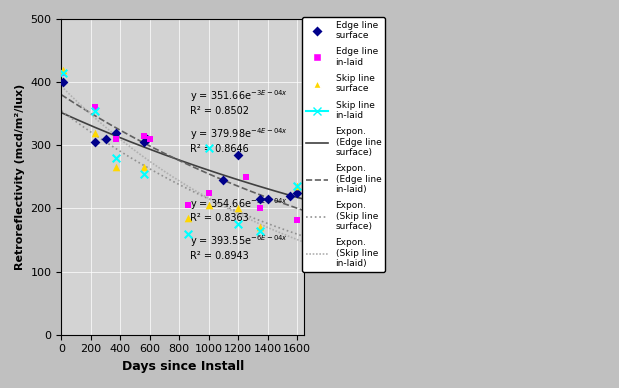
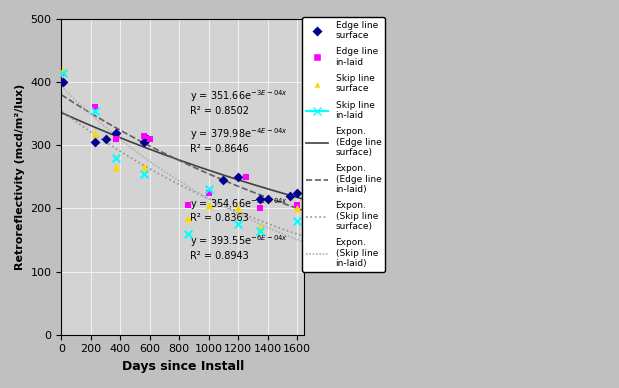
Skip line in-laid/1000: 296 -> 230
Edge line surface/1200: 284 -> 250
Edge line in-laid/1600: 182 -> 205
Skip line surface/1600: 236 -> 200
Skip line in-laid/1600: 236 -> 180
